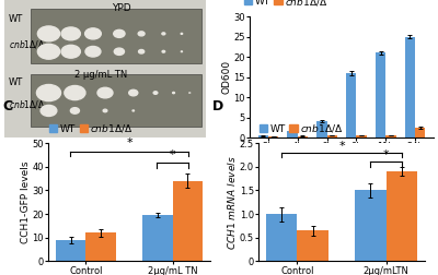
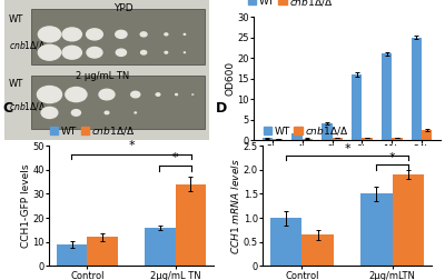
WT/2μg/mL TN: 19.5 -> 16.0
